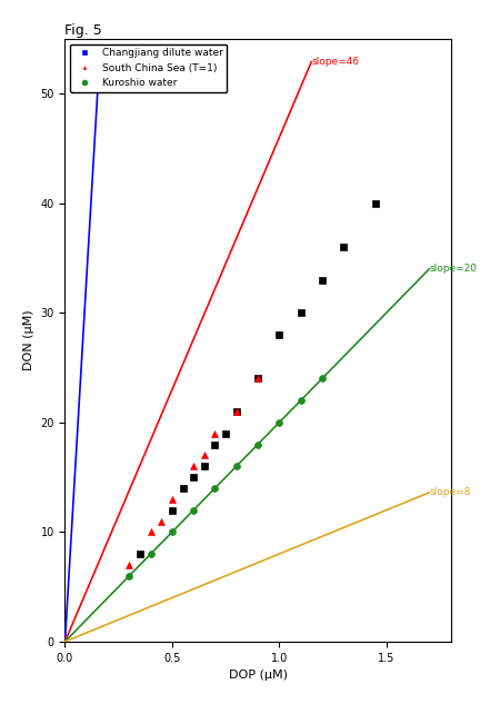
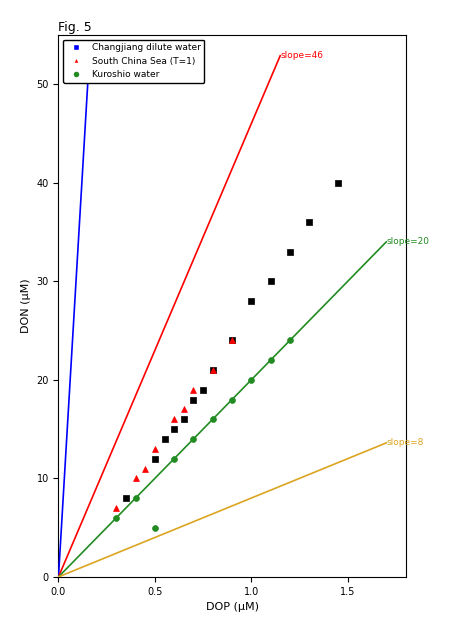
Kuroshio water/0.5: 10 -> 5
